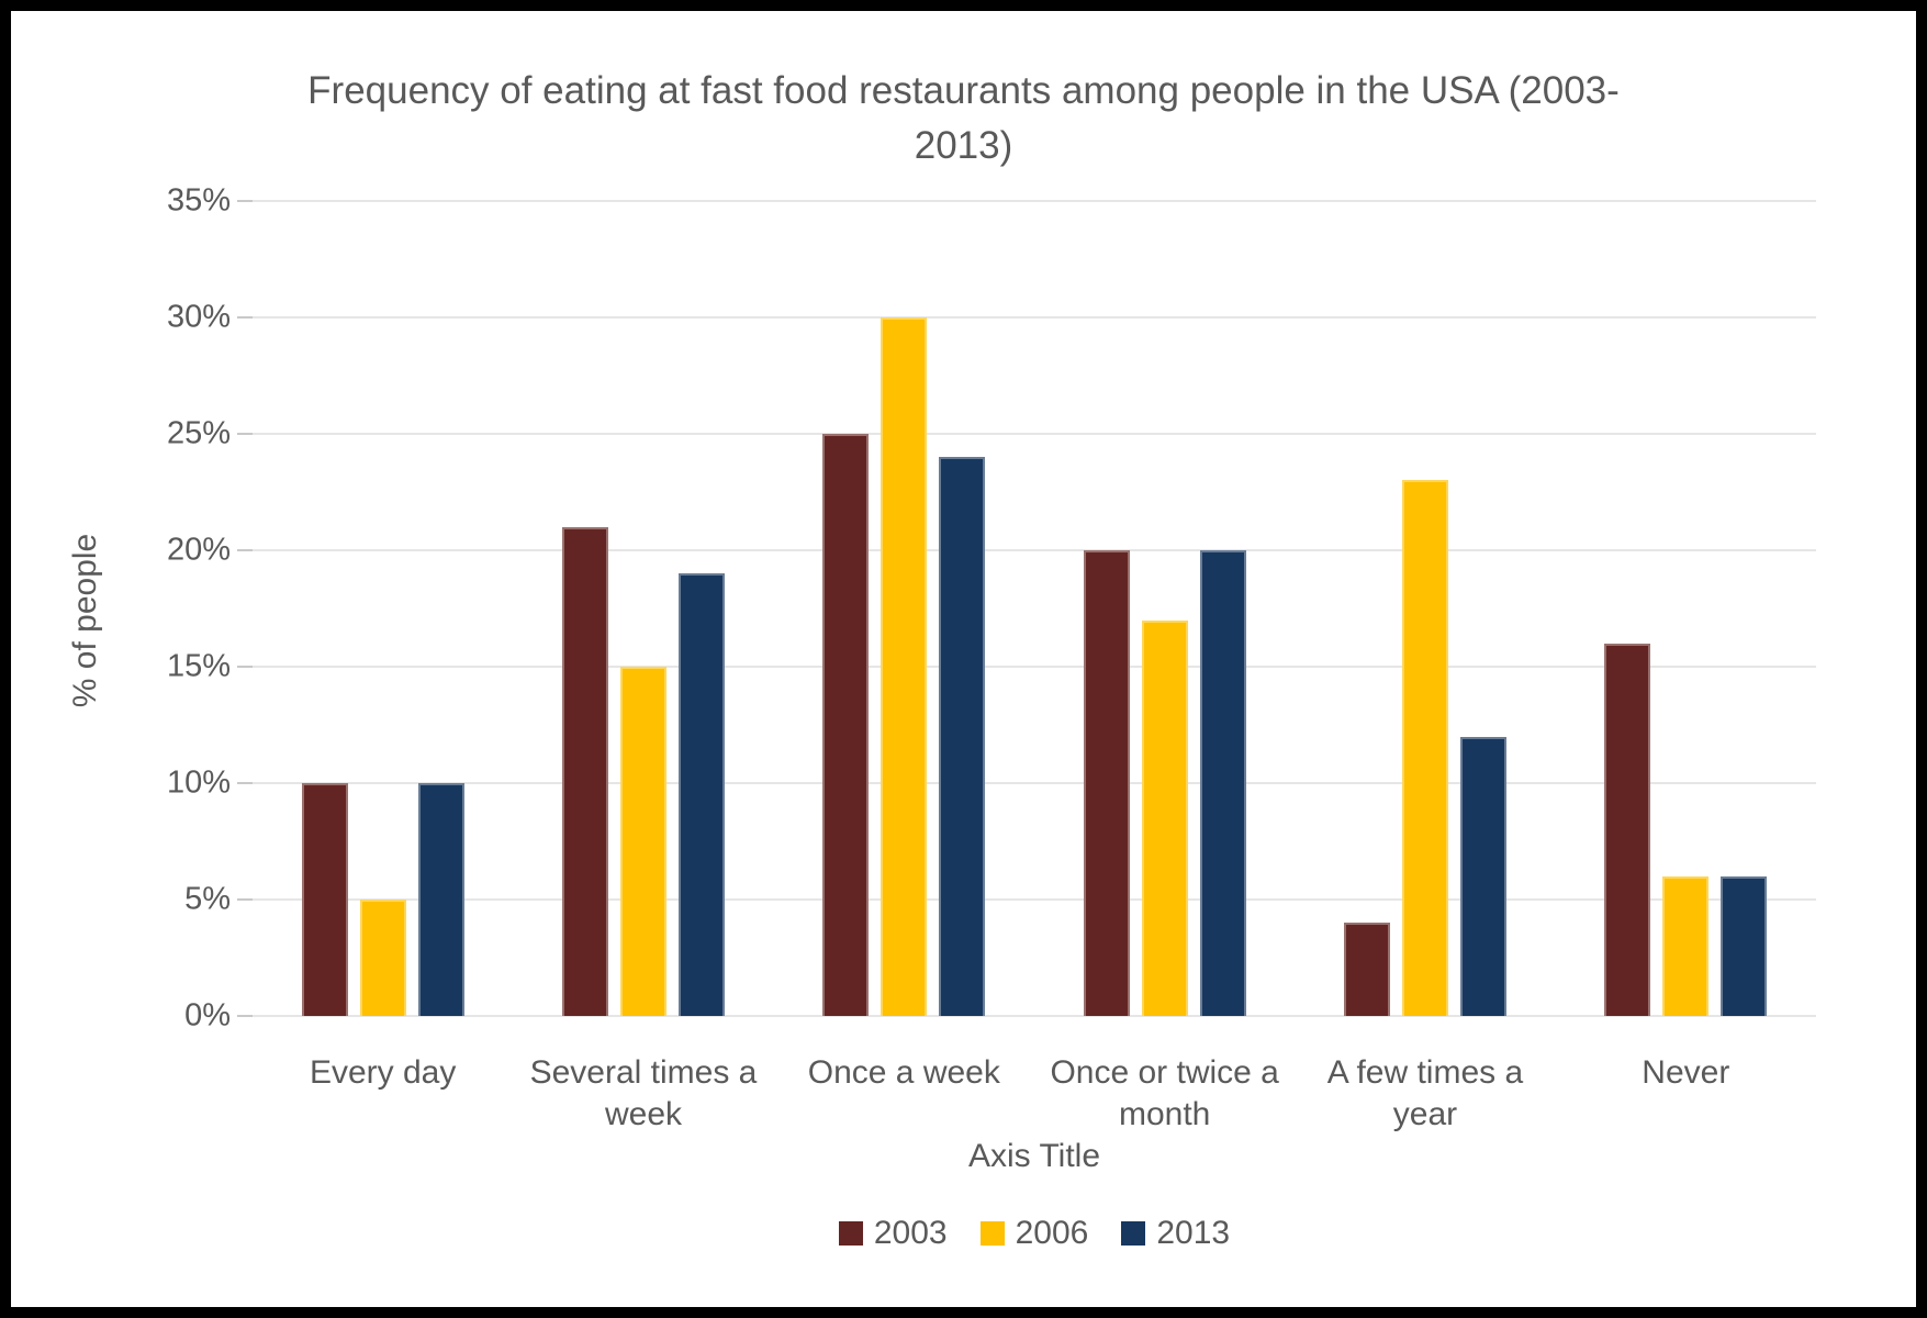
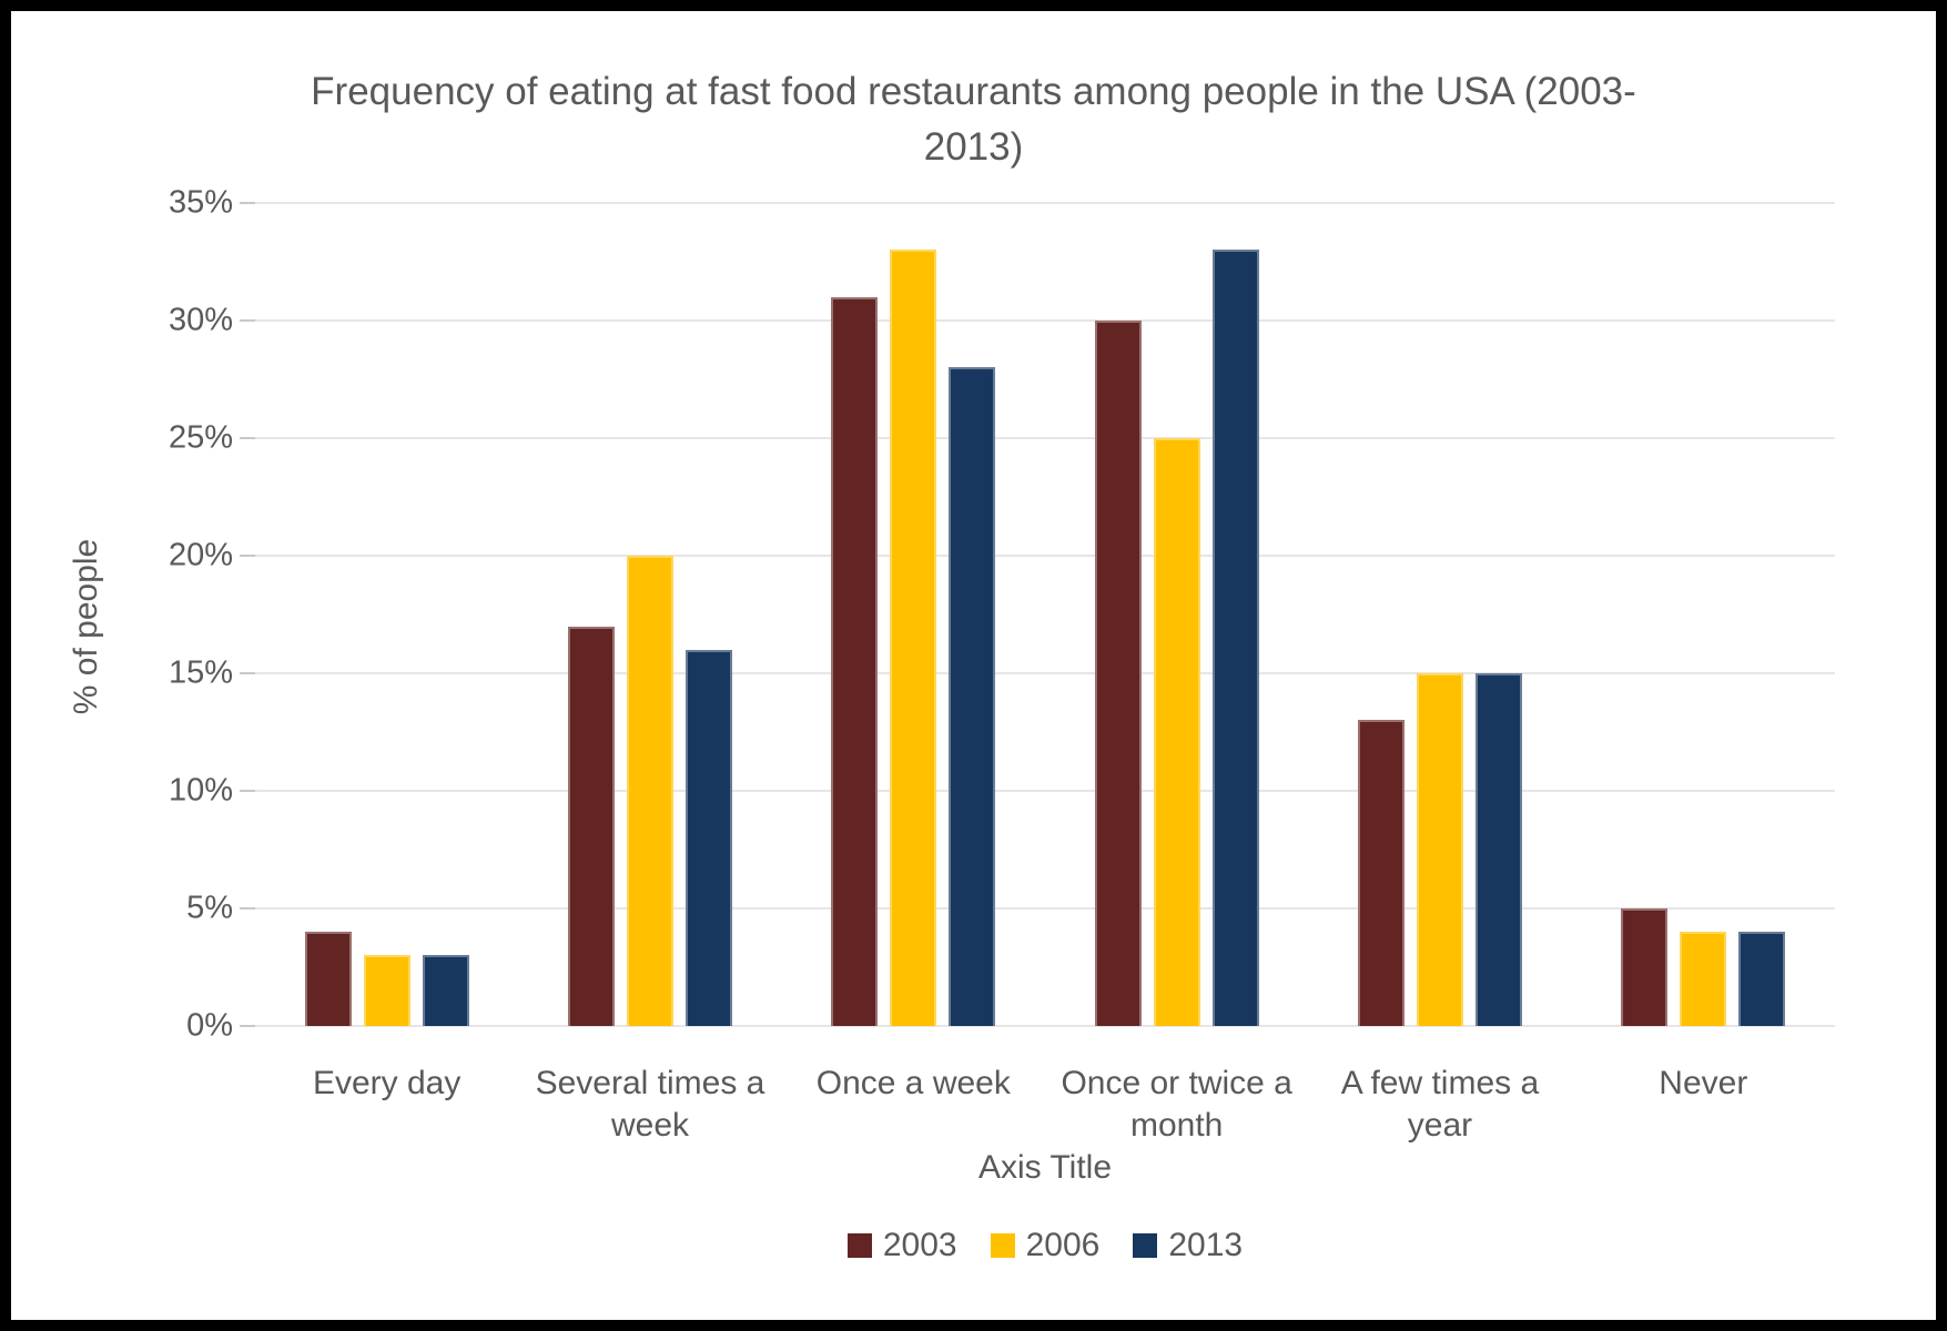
2003/Every day: 10% -> 4%
2006/Every day: 5% -> 3%
2013/Every day: 10% -> 3%
2003/Several times a week: 21% -> 17%
2006/Several times a week: 15% -> 20%
2013/Several times a week: 19% -> 16%
2003/Once a week: 25% -> 31%
2006/Once a week: 30% -> 33%
2013/Once a week: 24% -> 28%
2003/Once or twice a month: 20% -> 30%
2006/Once or twice a month: 17% -> 25%
2013/Once or twice a month: 20% -> 33%
2003/A few times a year: 4% -> 13%
2006/A few times a year: 23% -> 15%
2013/A few times a year: 12% -> 15%
2003/Never: 16% -> 5%
2006/Never: 6% -> 4%
2013/Never: 6% -> 4%
